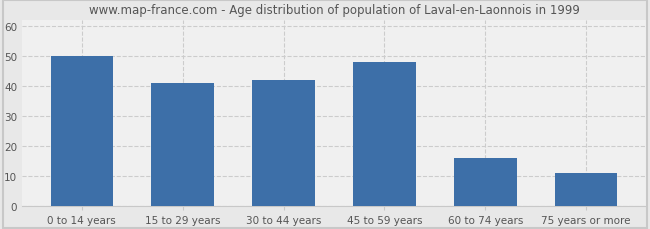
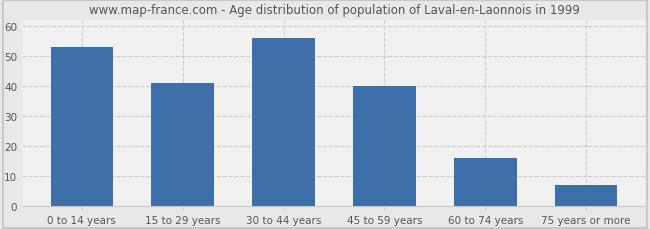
0 to 14 years: 50 -> 53
30 to 44 years: 42 -> 56
45 to 59 years: 48 -> 40
75 years or more: 11 -> 7
